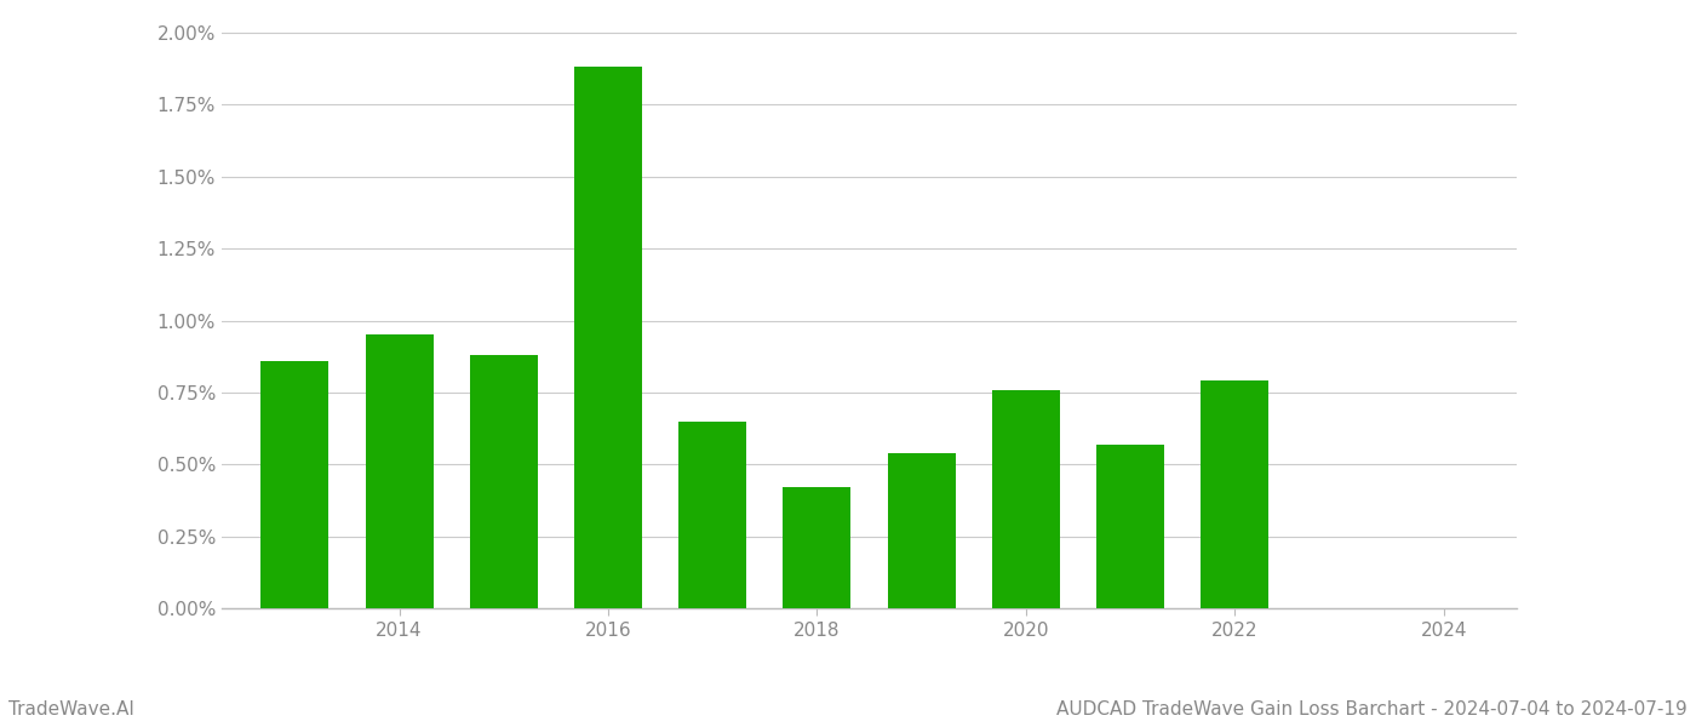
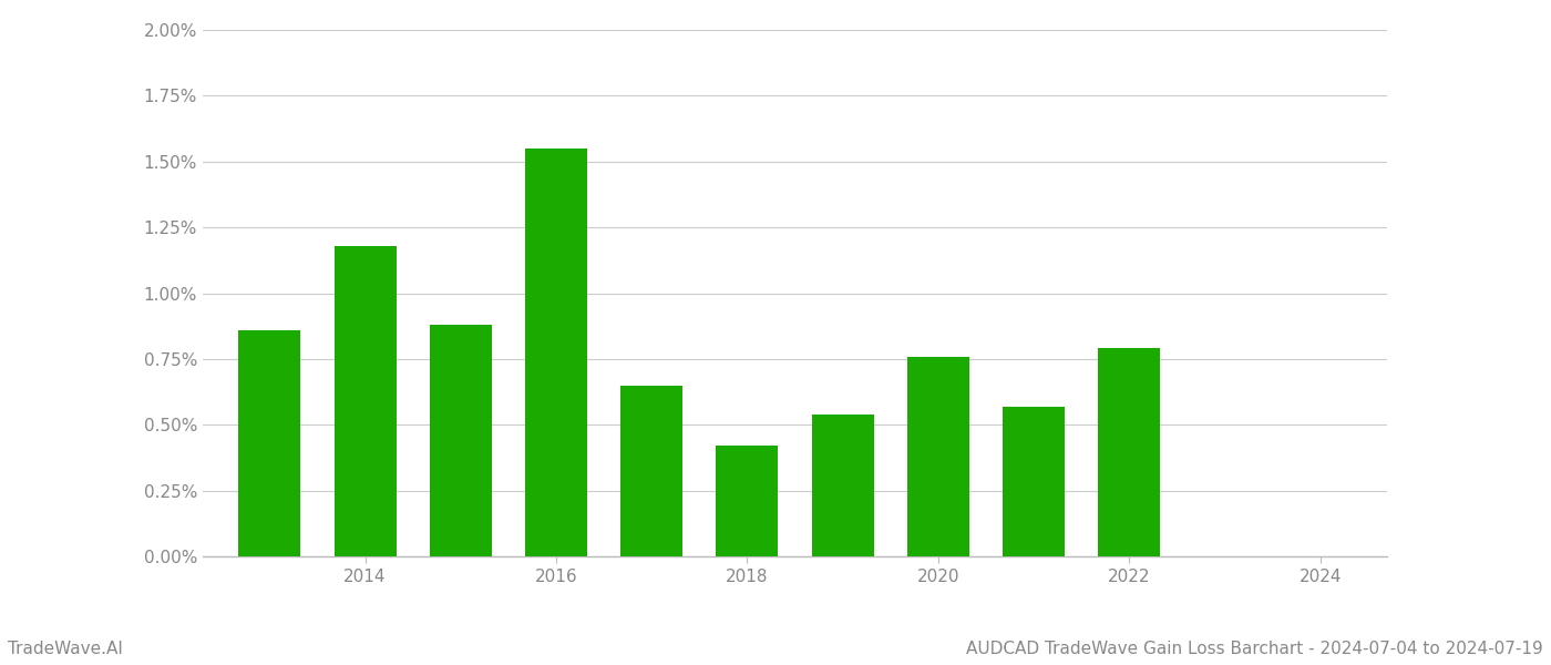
2014: 0.95% -> 1.18%
2016: 1.88% -> 1.55%
